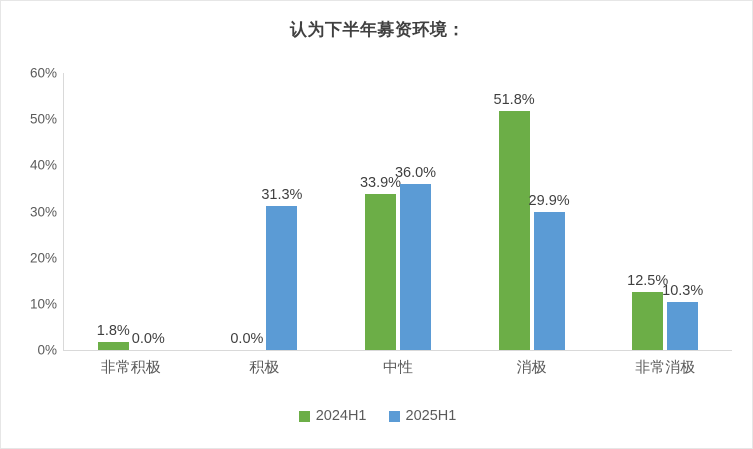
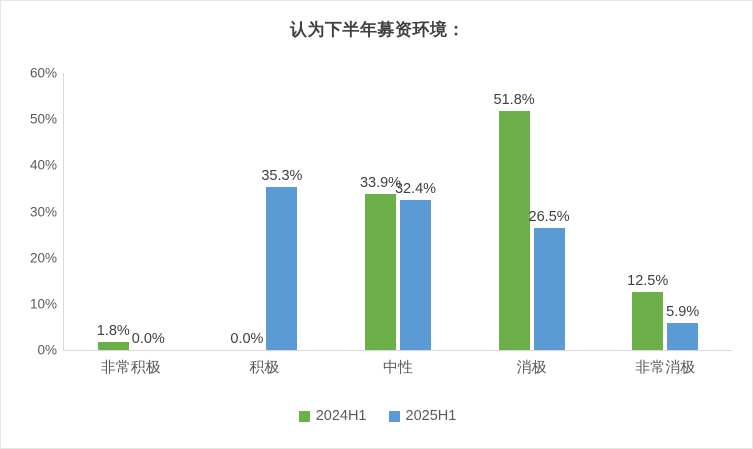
2025H1/积极: 31.3% -> 35.3%
2025H1/中性: 36.0% -> 32.4%
2025H1/消极: 29.9% -> 26.5%
2025H1/非常消极: 10.3% -> 5.9%
